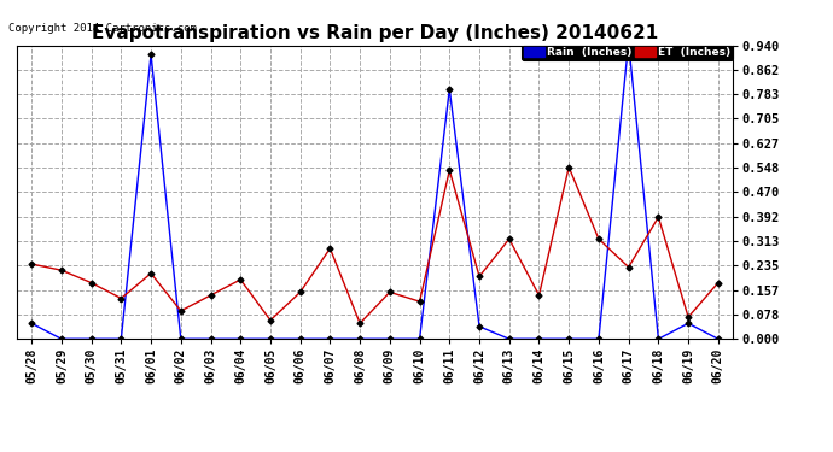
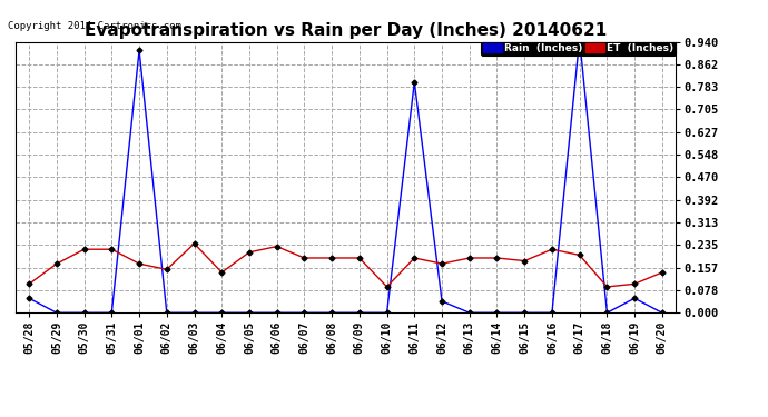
ET (Inches)/05/28: 0.24 -> 0.10
ET (Inches)/05/29: 0.22 -> 0.17
ET (Inches)/05/30: 0.18 -> 0.22
ET (Inches)/05/31: 0.13 -> 0.22
ET (Inches)/06/01: 0.21 -> 0.17
ET (Inches)/06/02: 0.09 -> 0.15
ET (Inches)/06/03: 0.14 -> 0.24
ET (Inches)/06/04: 0.19 -> 0.14
ET (Inches)/06/05: 0.06 -> 0.21
ET (Inches)/06/06: 0.15 -> 0.23
ET (Inches)/06/07: 0.29 -> 0.19
ET (Inches)/06/08: 0.05 -> 0.19
ET (Inches)/06/09: 0.15 -> 0.19
ET (Inches)/06/10: 0.12 -> 0.09
ET (Inches)/06/11: 0.54 -> 0.19
ET (Inches)/06/12: 0.20 -> 0.17
ET (Inches)/06/13: 0.32 -> 0.19
ET (Inches)/06/14: 0.14 -> 0.19
ET (Inches)/06/15: 0.55 -> 0.18
ET (Inches)/06/16: 0.32 -> 0.22
ET (Inches)/06/17: 0.23 -> 0.20
ET (Inches)/06/18: 0.39 -> 0.09
ET (Inches)/06/19: 0.07 -> 0.10
ET (Inches)/06/20: 0.18 -> 0.14
